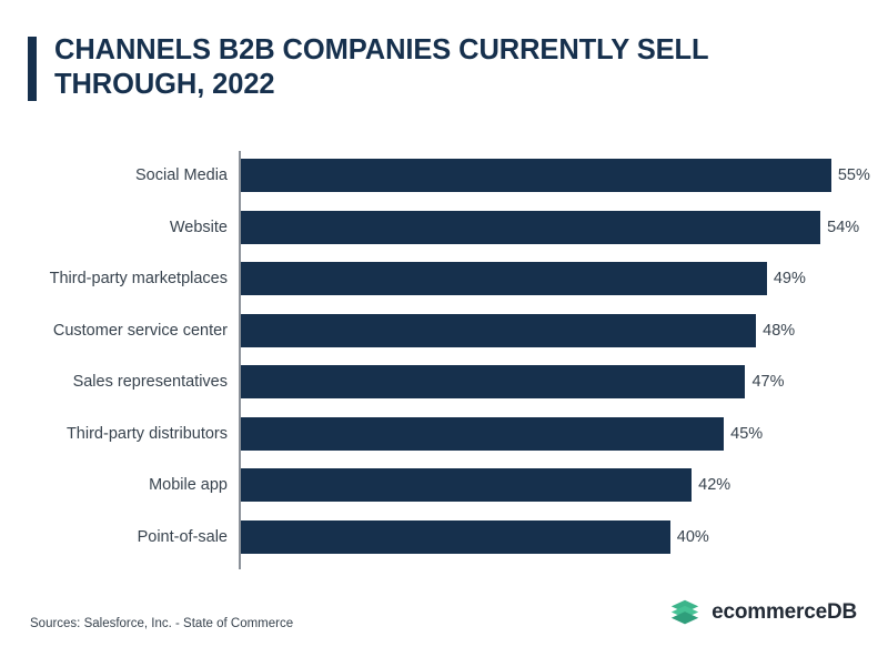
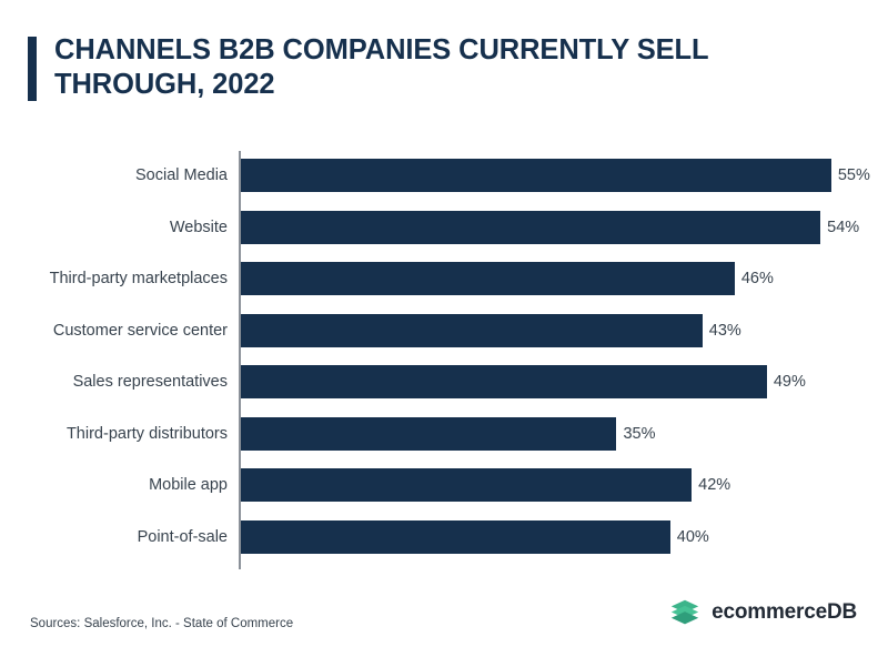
Third-party marketplaces: 49% -> 46%
Customer service center: 48% -> 43%
Sales representatives: 47% -> 49%
Third-party distributors: 45% -> 35%
